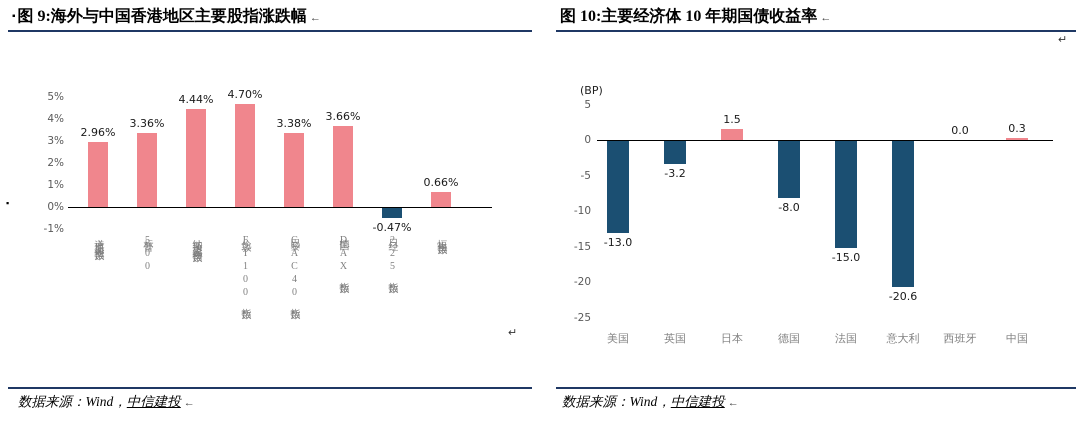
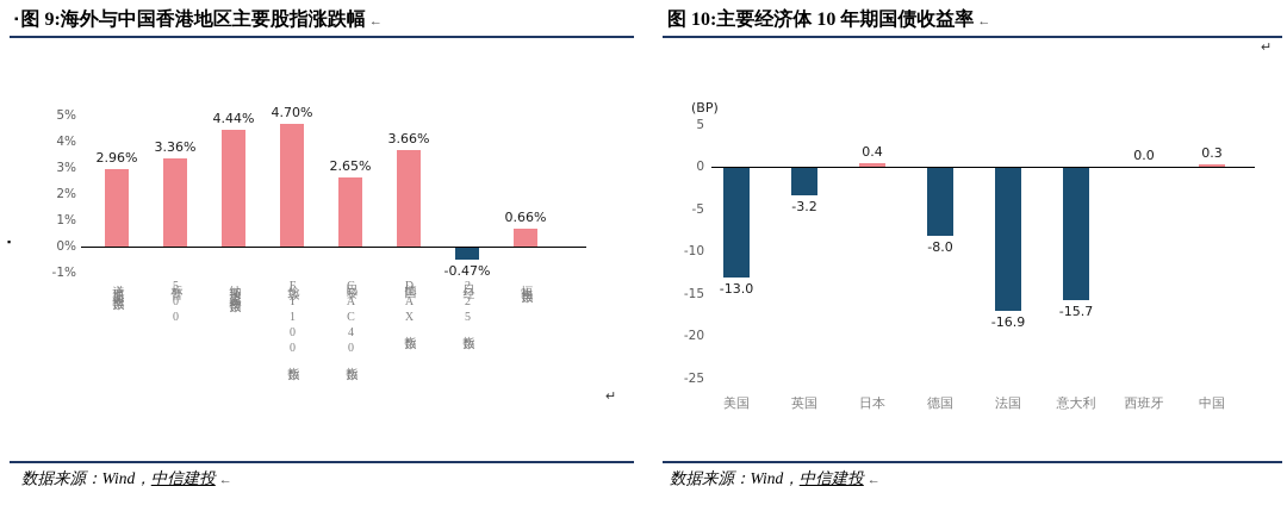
图 9:海外与中国香港地区主要股指涨跌幅/巴黎CAC40指数: 3.38% -> 2.65%
图 10:主要经济体 10 年期国债收益率/日本: 1.5 -> 0.4
图 10:主要经济体 10 年期国债收益率/法国: -15.0 -> -16.9
图 10:主要经济体 10 年期国债收益率/意大利: -20.6 -> -15.7
